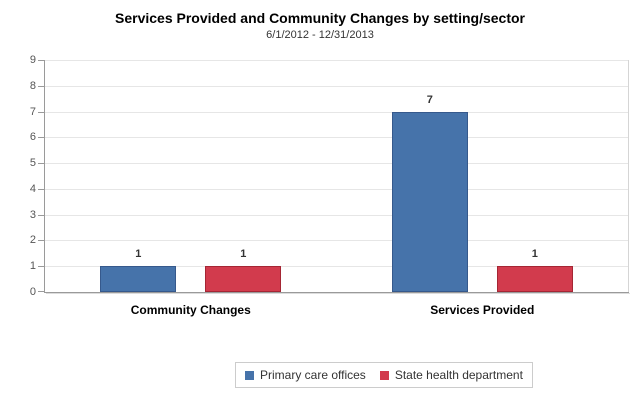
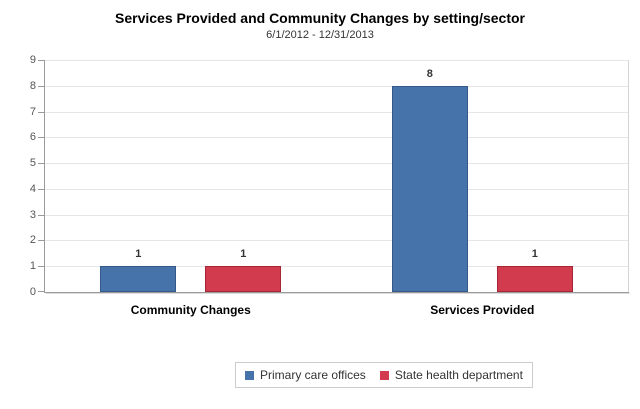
Primary care offices/Services Provided: 7 -> 8
